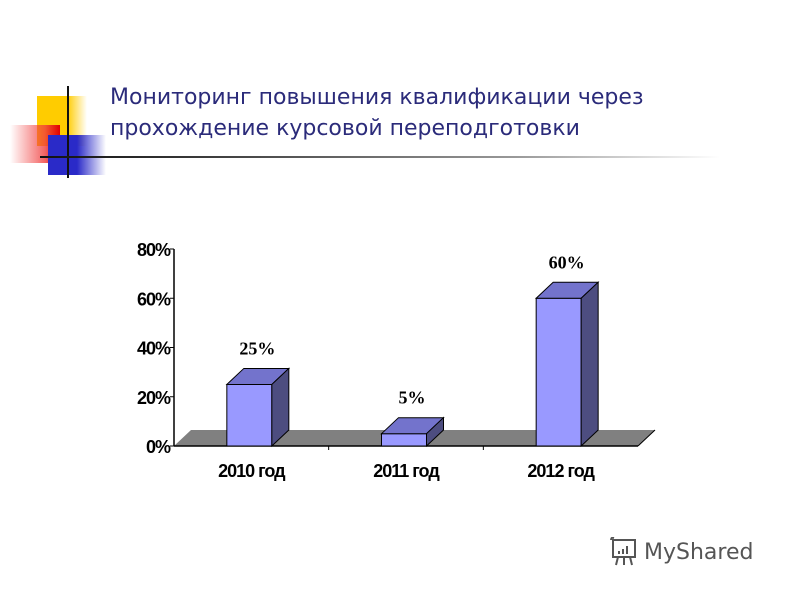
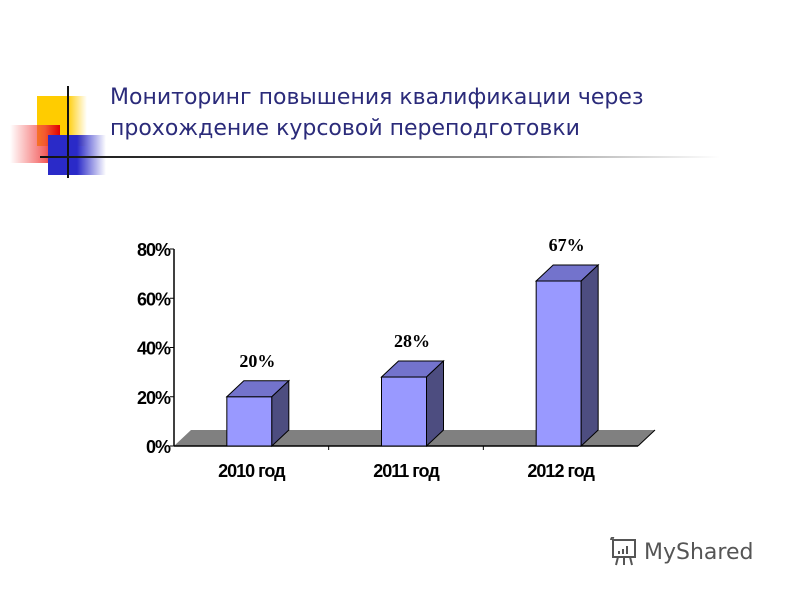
2010 год: 25% -> 20%
2011 год: 5% -> 28%
2012 год: 60% -> 67%
